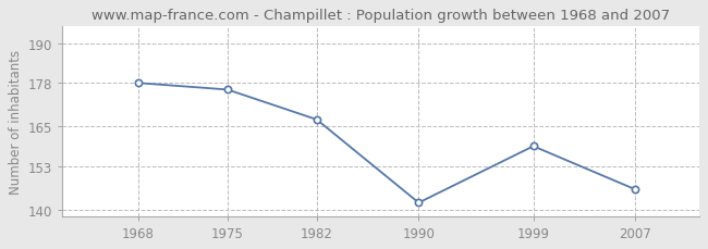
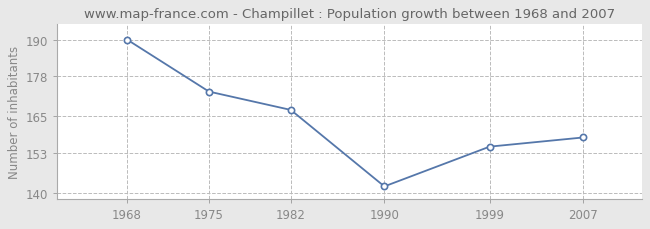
1968: 178 -> 190
1975: 176 -> 173
1999: 159 -> 155
2007: 146 -> 158
